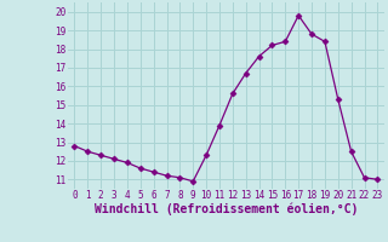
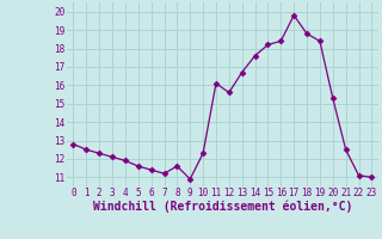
8: 11.1 -> 11.6
11: 13.9 -> 16.1
